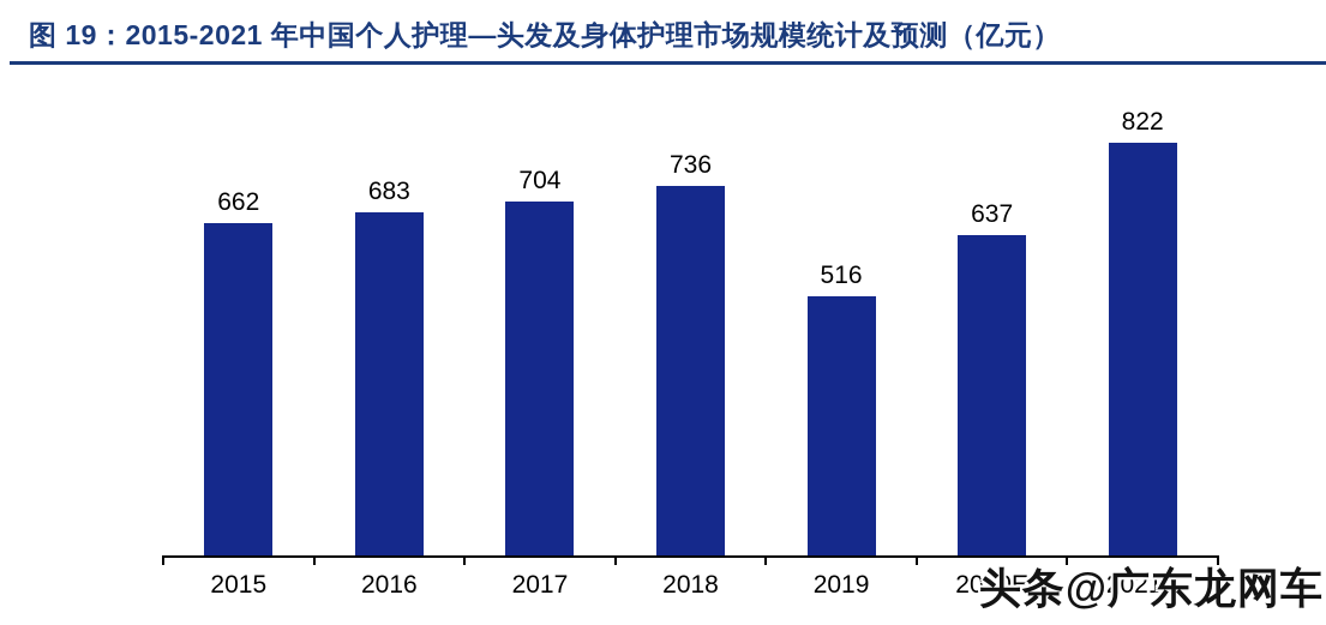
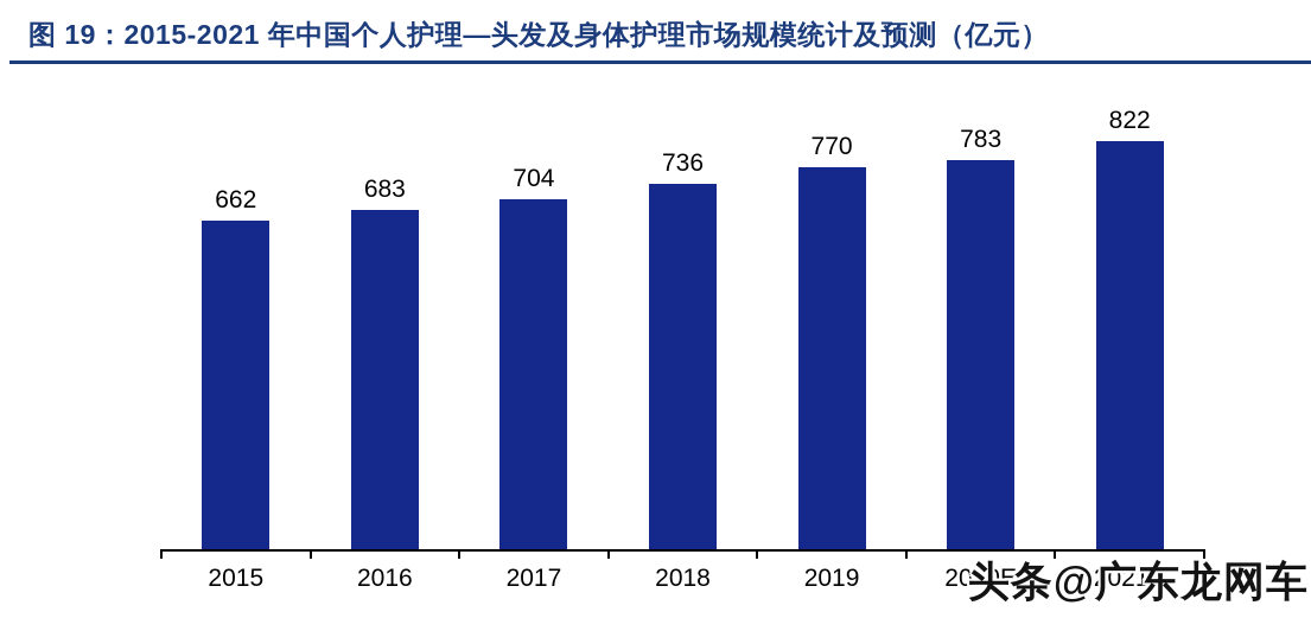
2019: 516 -> 770
2020E: 637 -> 783
